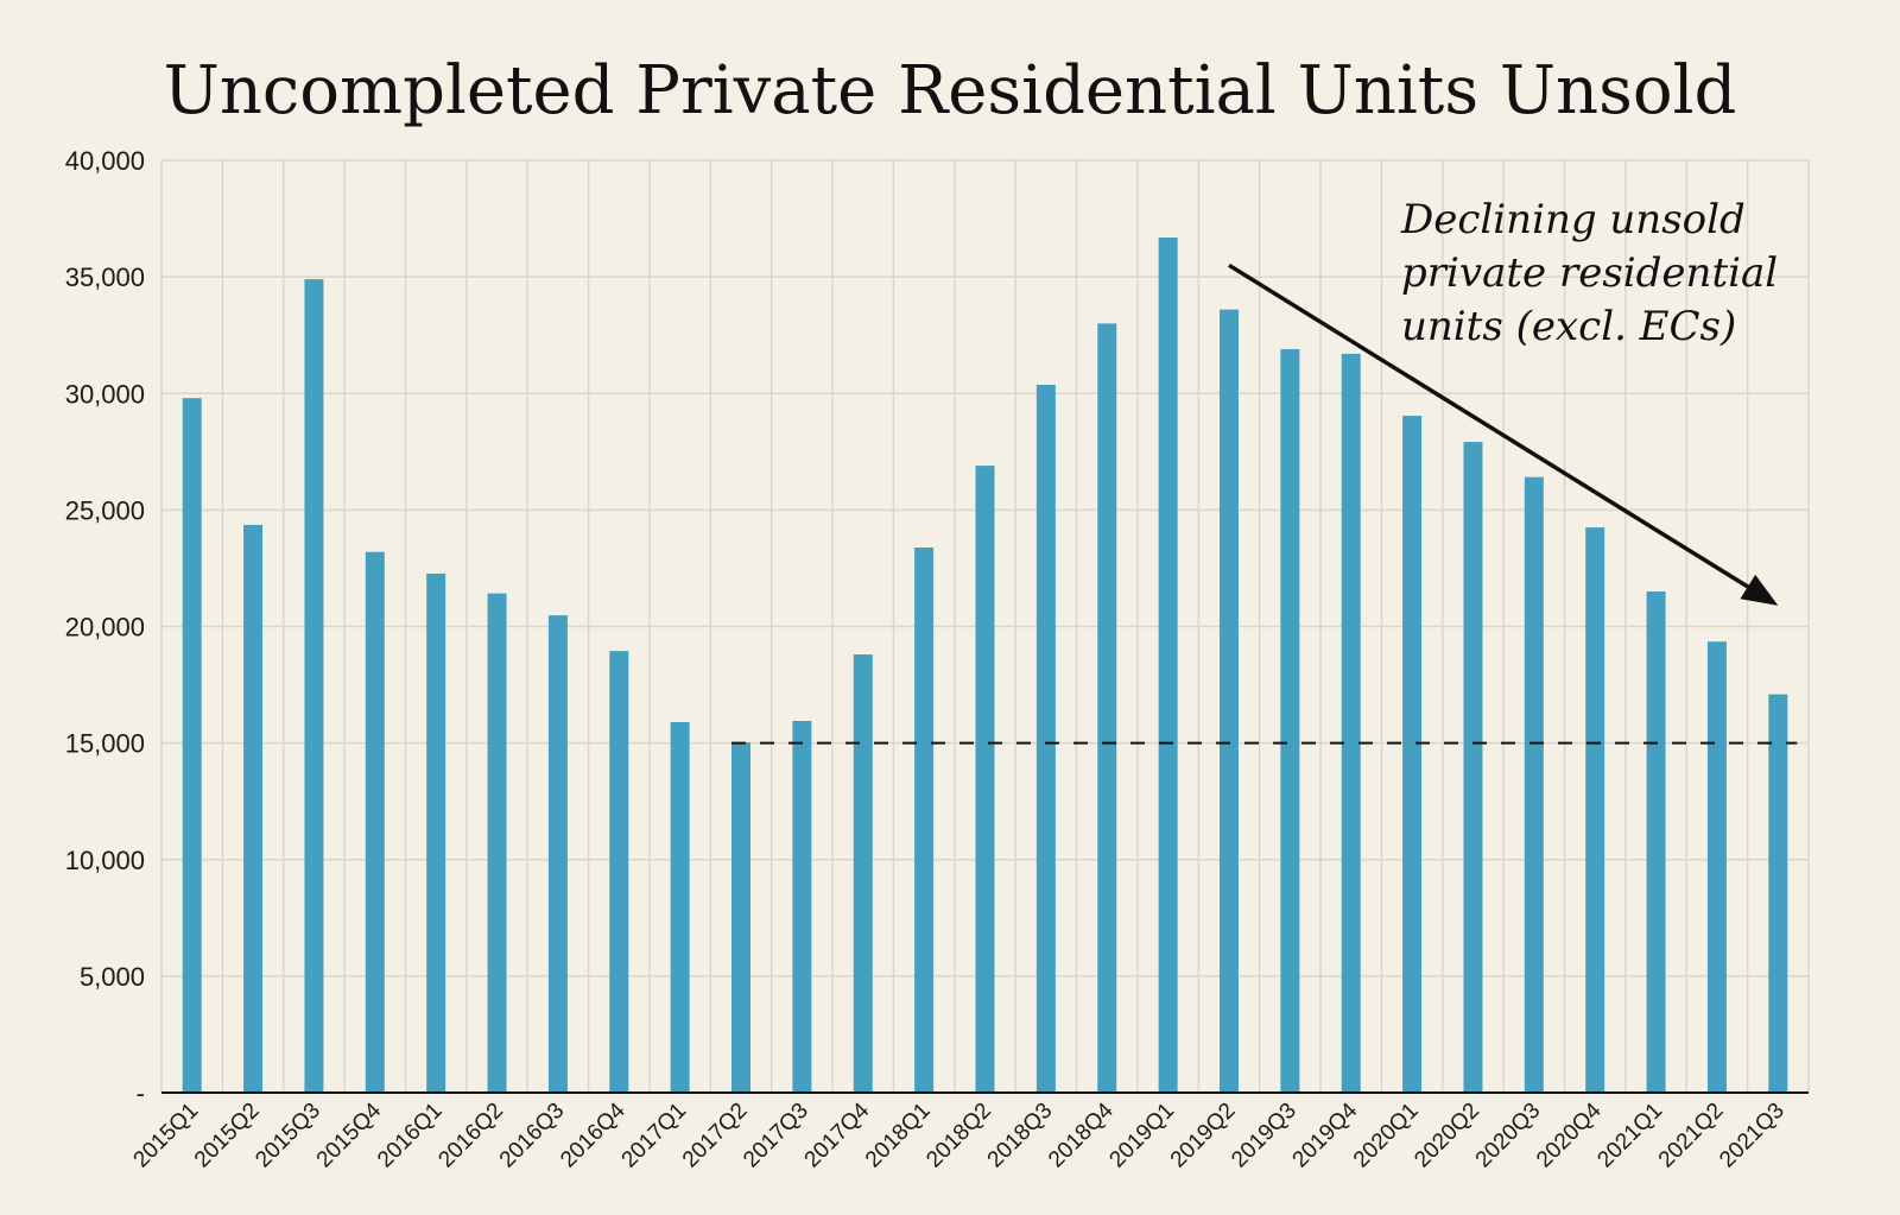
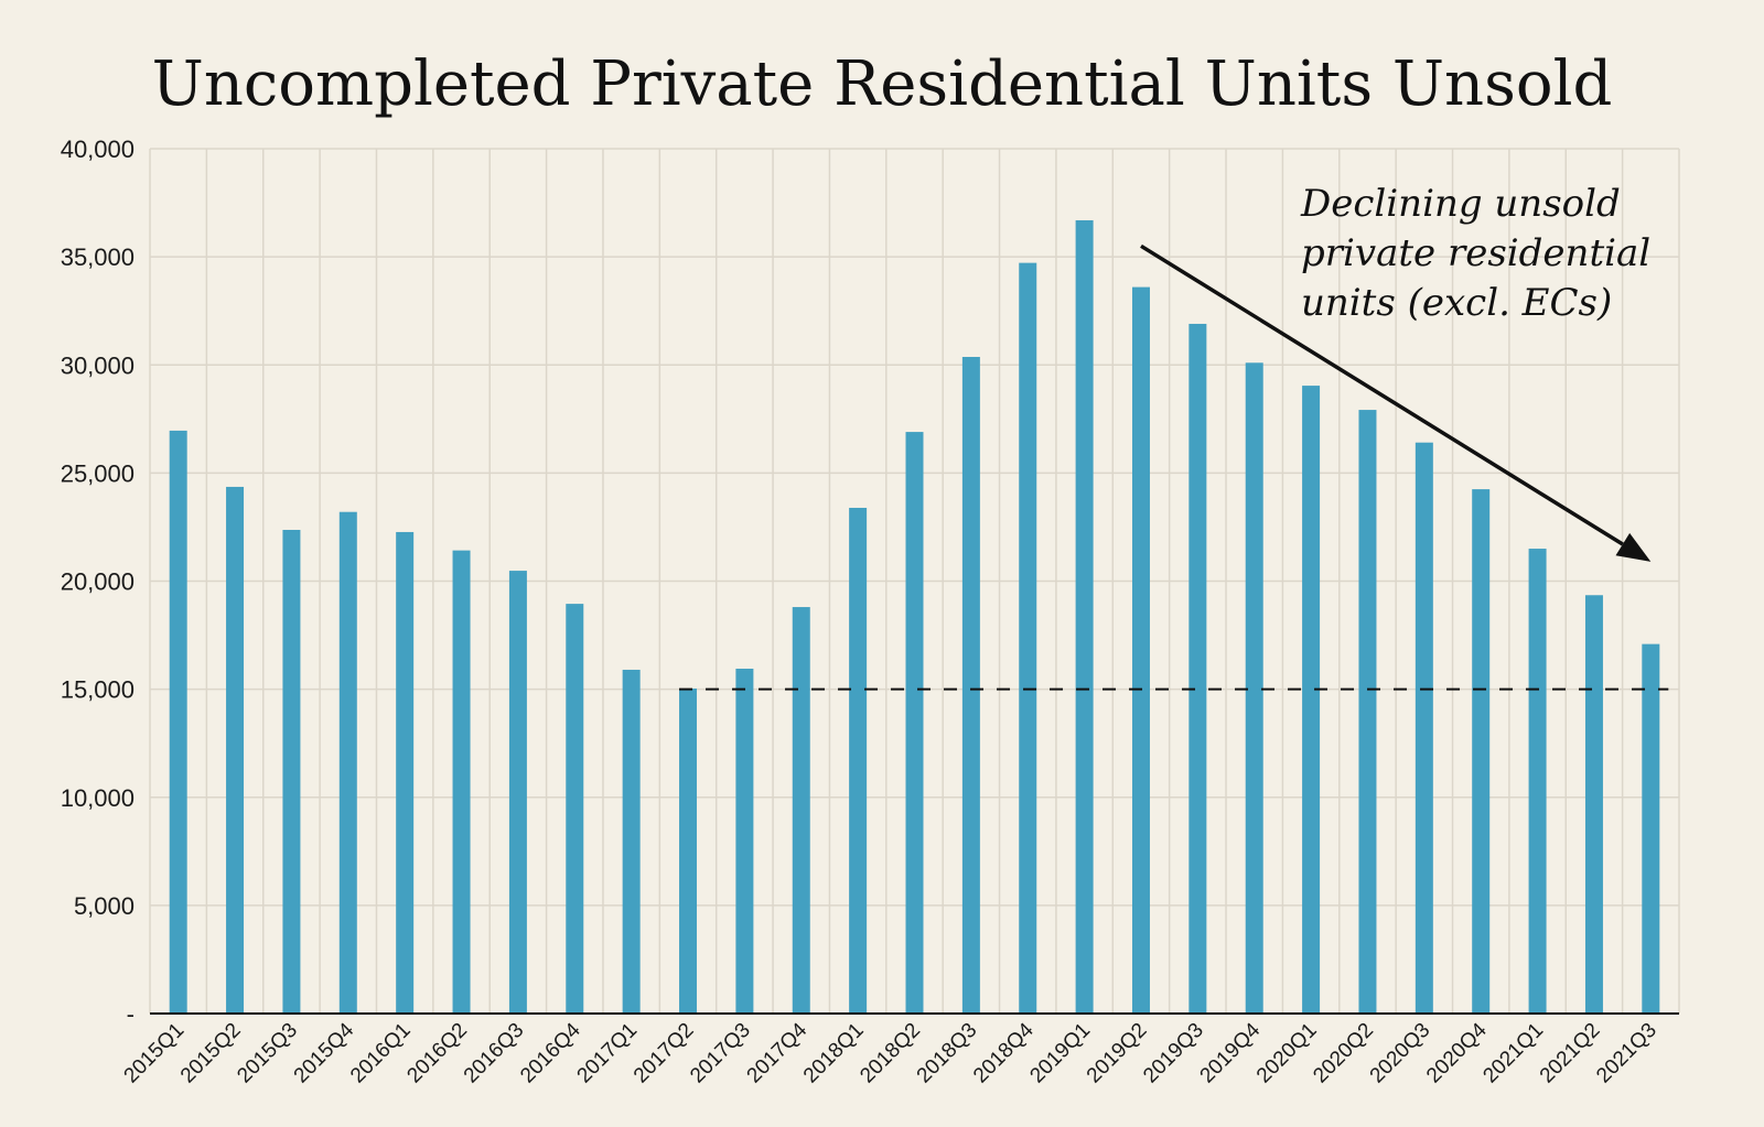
2015Q1: 29800 -> 27000
2015Q3: 34900 -> 22400
2018Q4: 33000 -> 34700
2019Q4: 31700 -> 30100
